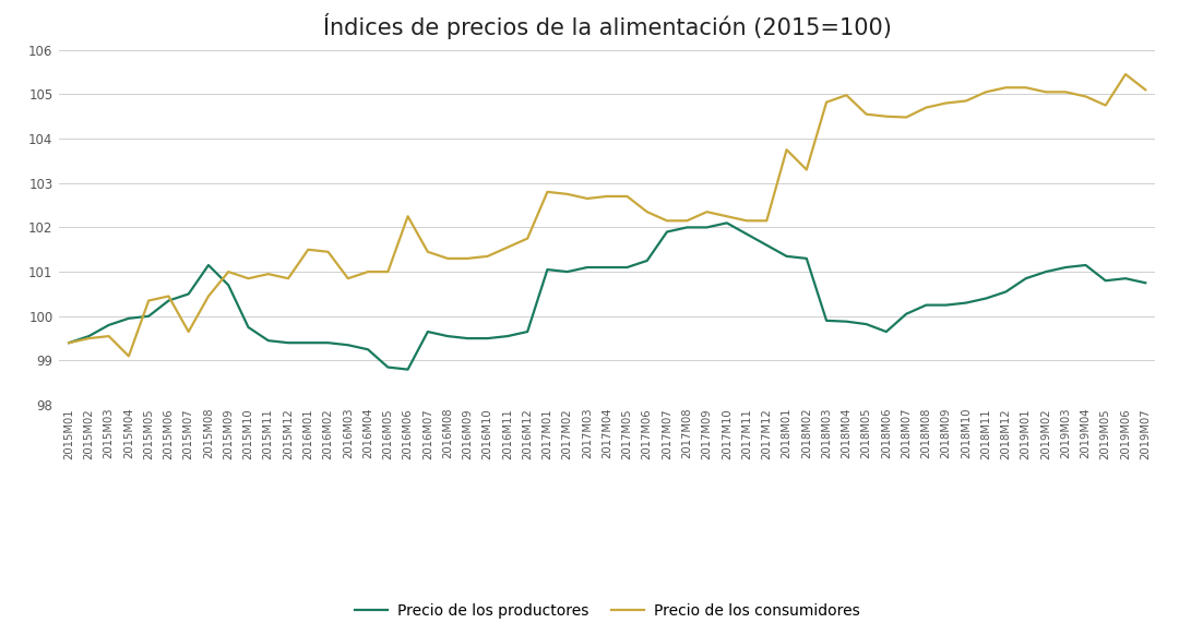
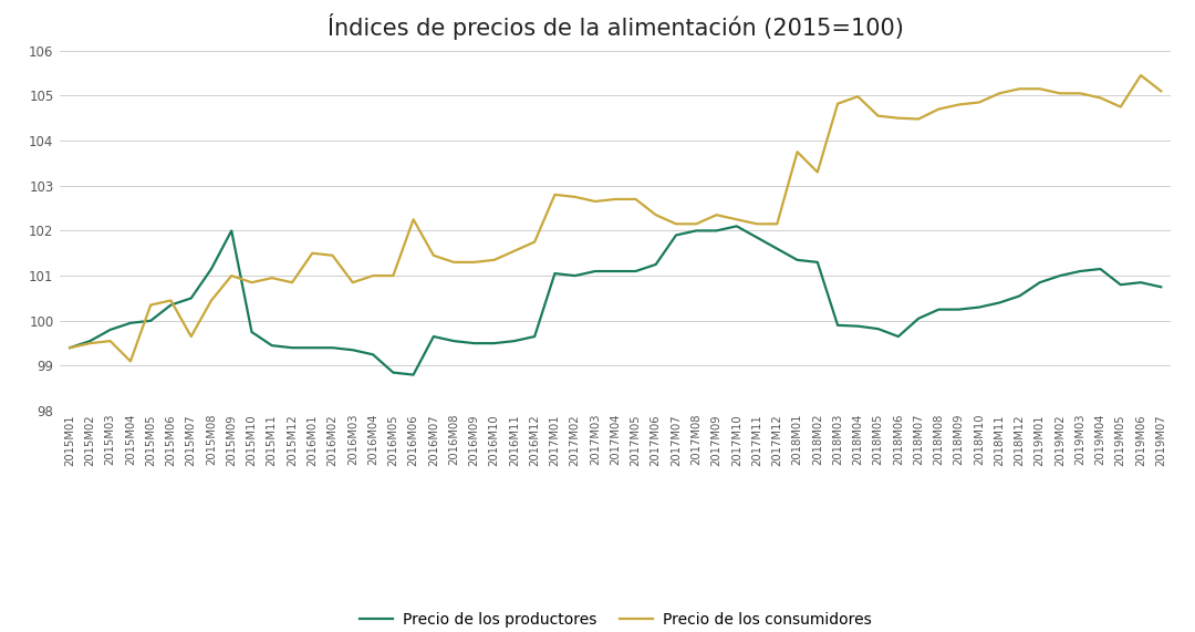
Precio de los productores/2015M09: 100.70 -> 102.00
